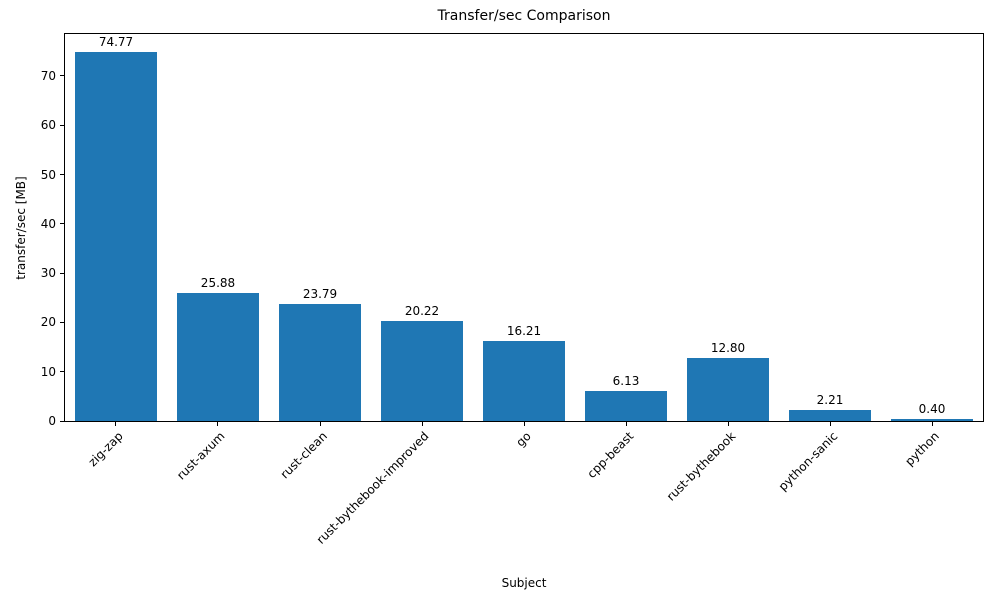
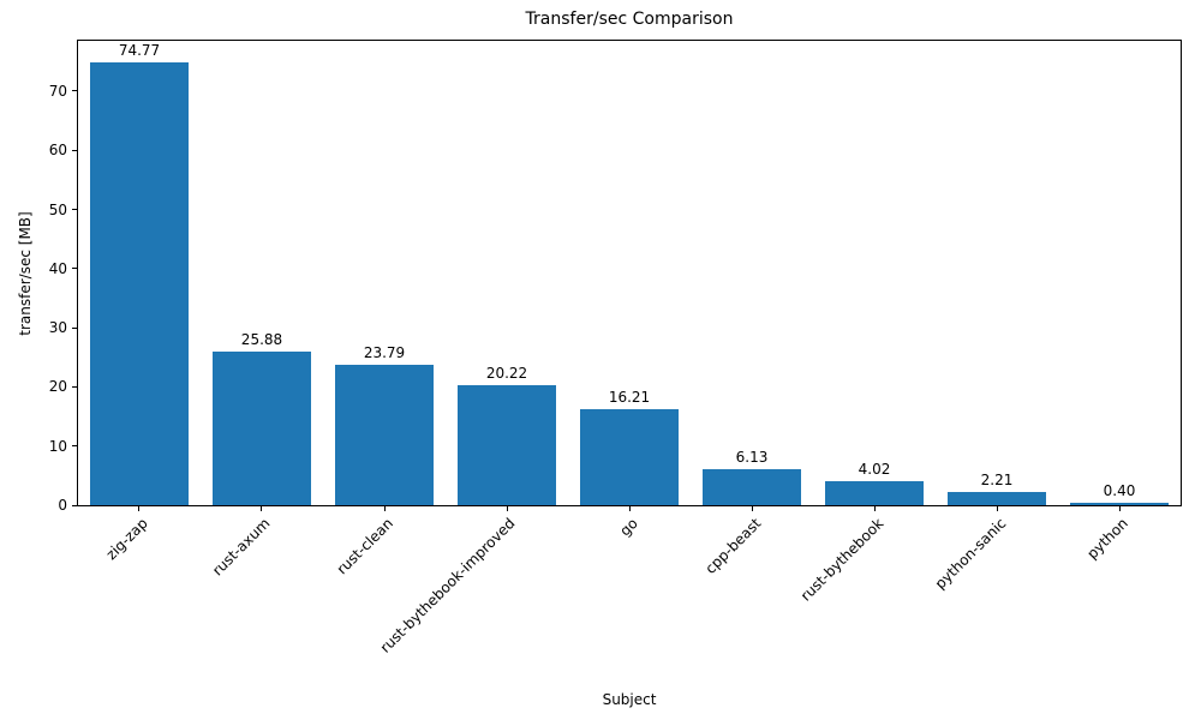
rust-bythebook: 12.80 -> 4.02
